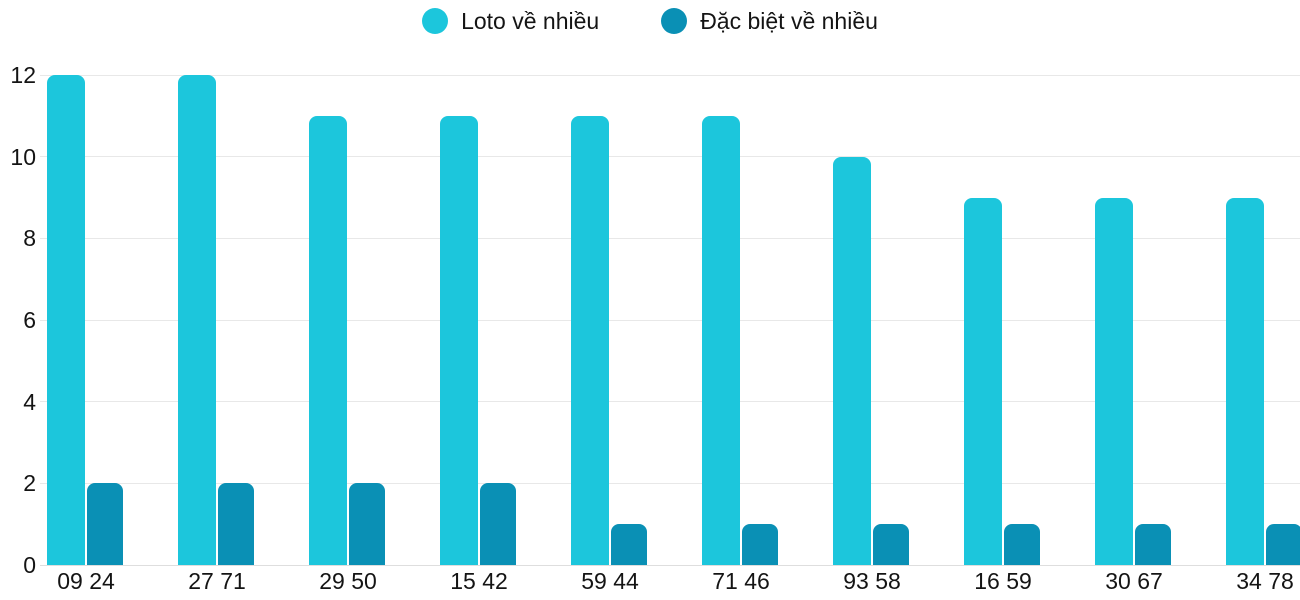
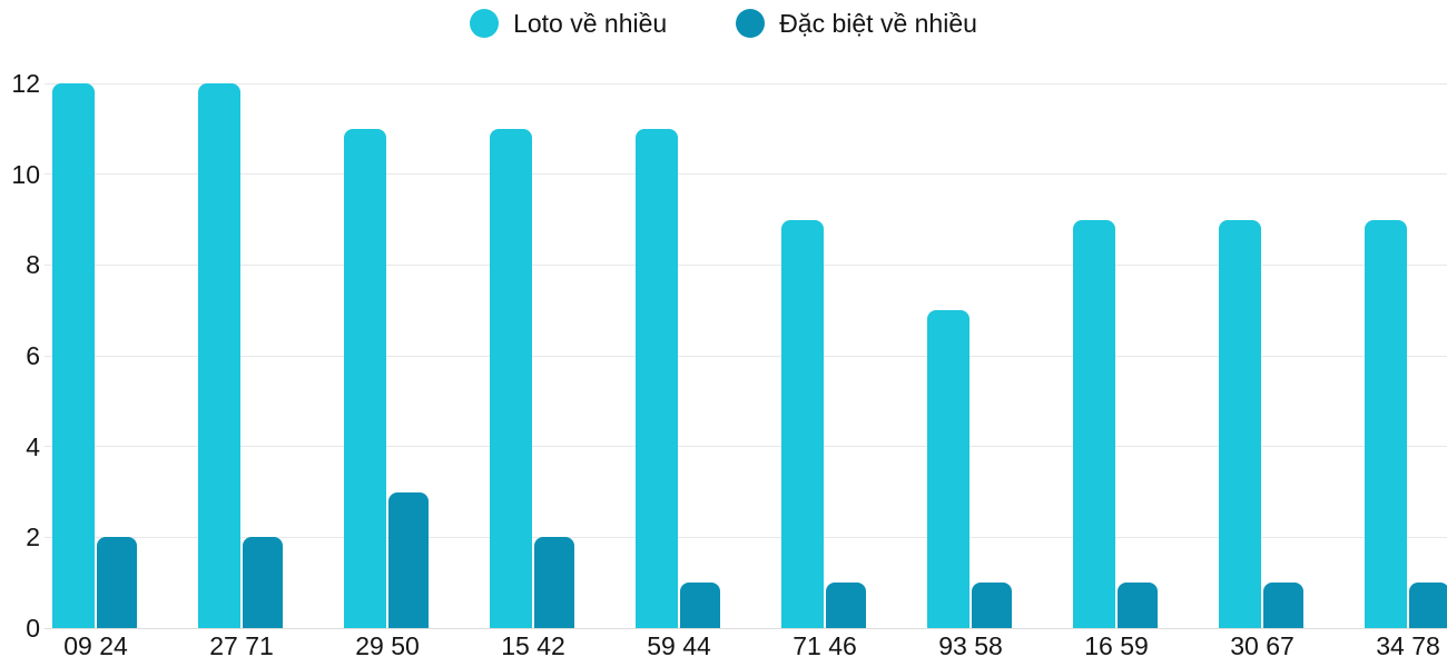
Đặc biệt về nhiều/29 50: 2 -> 3
Loto về nhiều/71 46: 11 -> 9
Loto về nhiều/93 58: 10 -> 7
